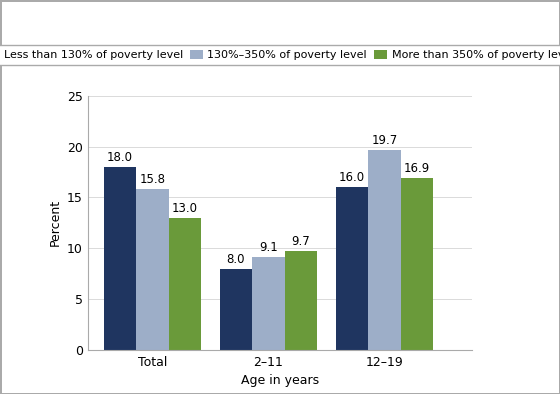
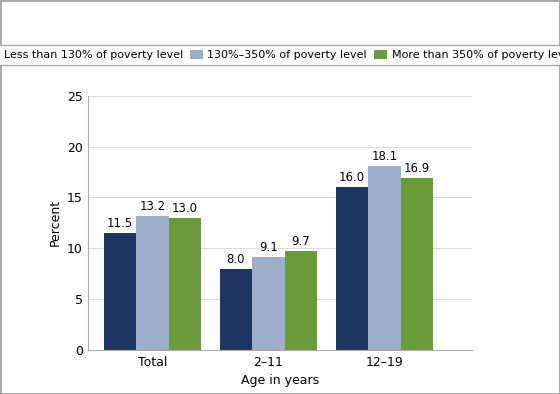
Less than 130% of poverty level/Total: 18.0 -> 11.5
130%–350% of poverty level/Total: 15.8 -> 13.2
130%–350% of poverty level/12–19: 19.7 -> 18.1
